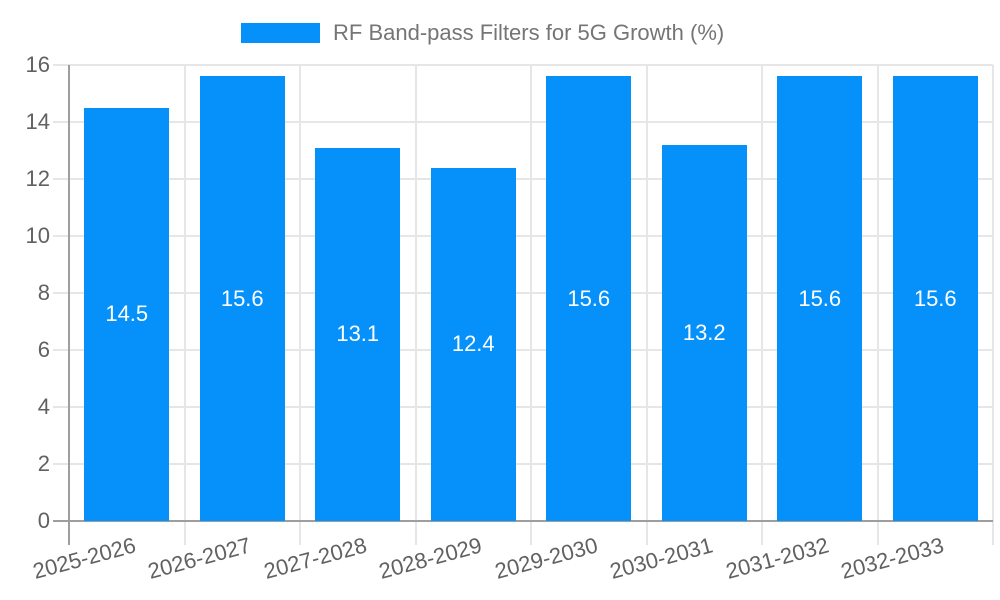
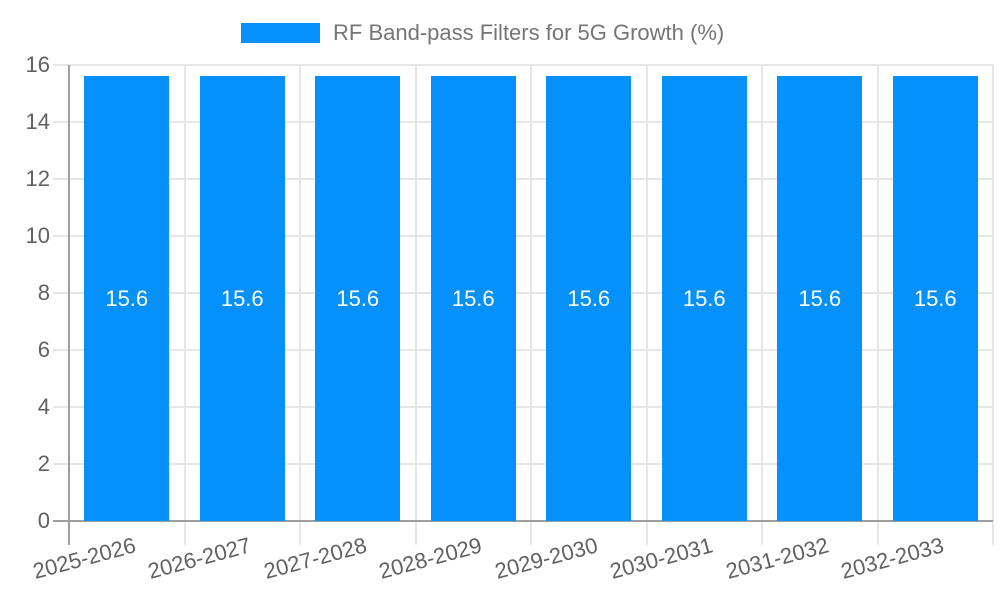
2025-2026: 14.5 -> 15.6
2027-2028: 13.1 -> 15.6
2028-2029: 12.4 -> 15.6
2030-2031: 13.2 -> 15.6
